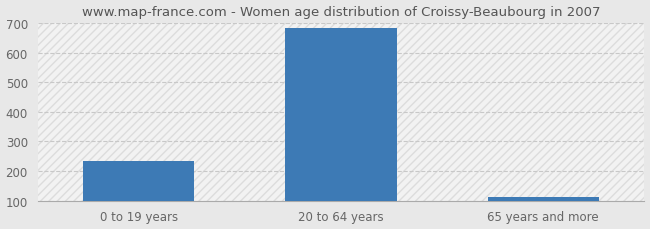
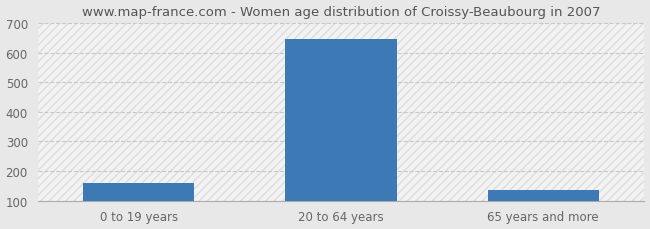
0 to 19 years: 234 -> 160
20 to 64 years: 682 -> 645
65 years and more: 113 -> 135
